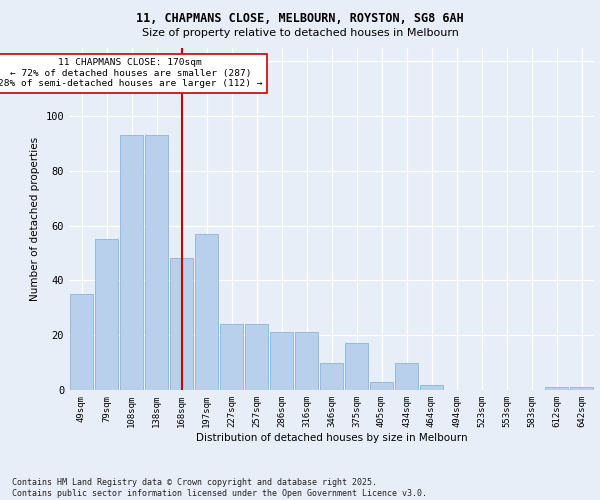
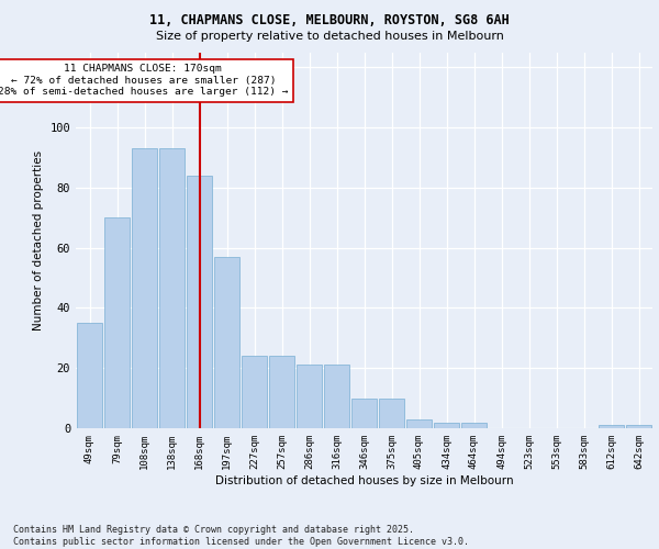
79sqm: 55 -> 70
168sqm: 48 -> 84
375sqm: 17 -> 10
434sqm: 10 -> 2
